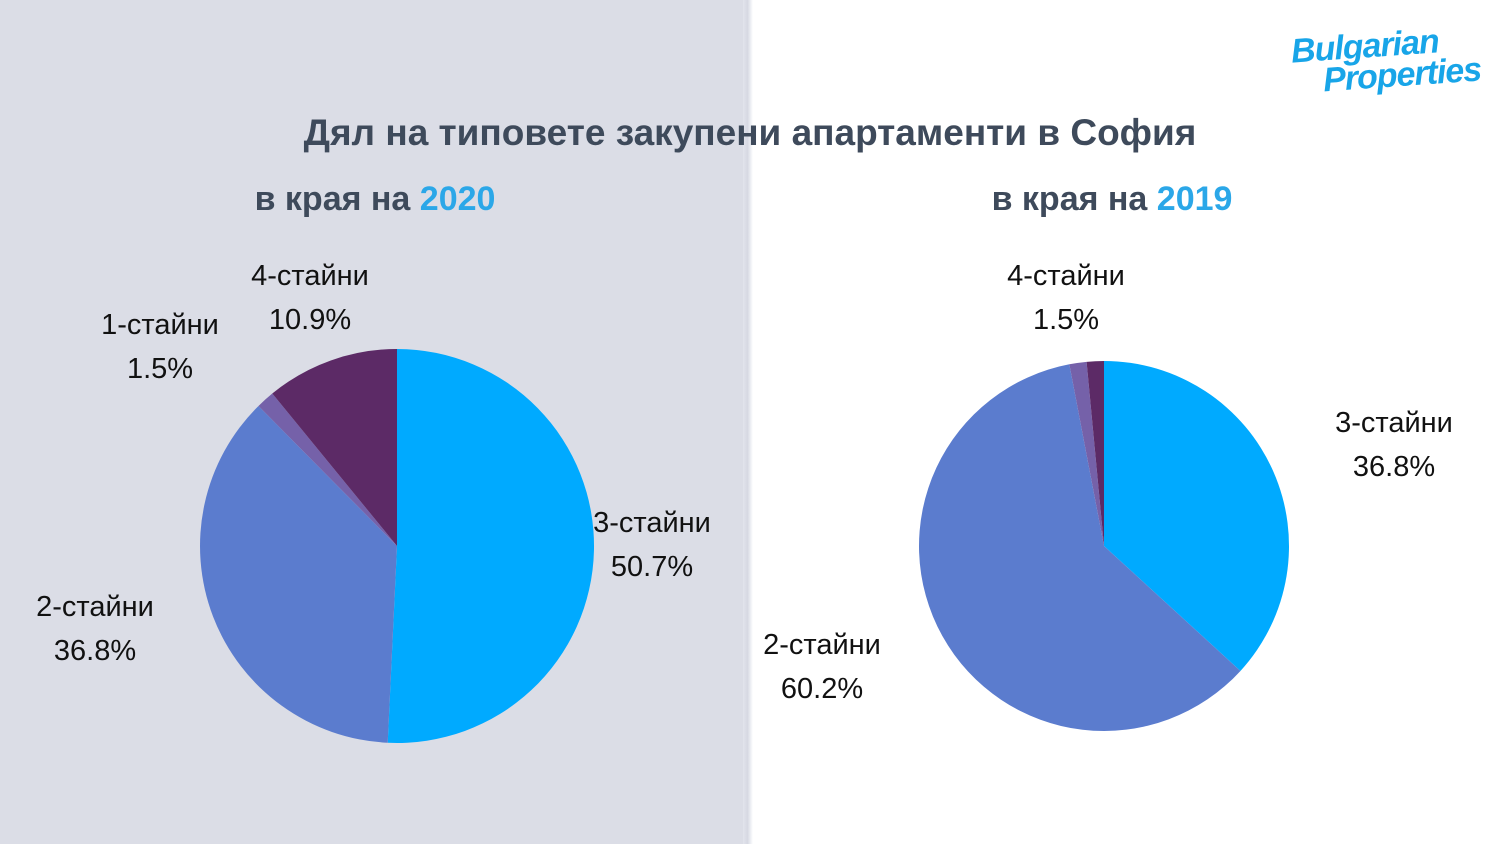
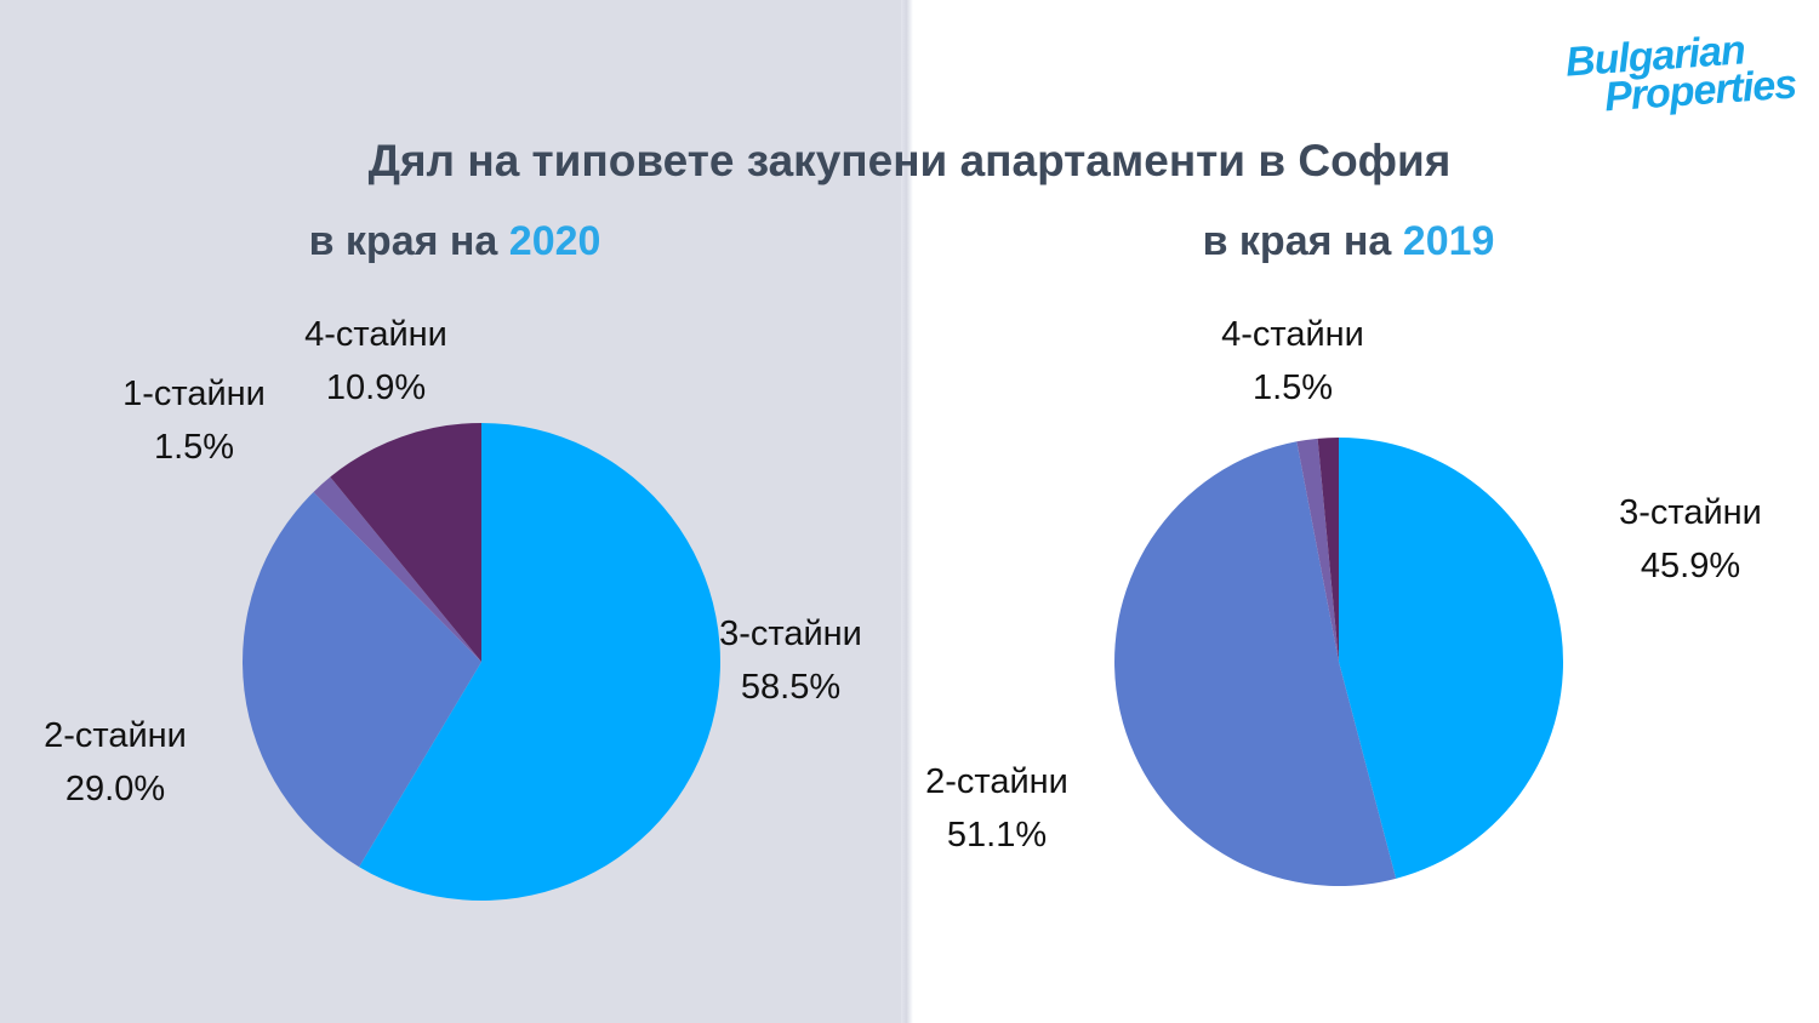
в края на 2020/3-стайни: 50.7% -> 58.5%
в края на 2020/2-стайни: 36.8% -> 29.0%
в края на 2019/3-стайни: 36.8% -> 45.9%
в края на 2019/2-стайни: 60.2% -> 51.1%
